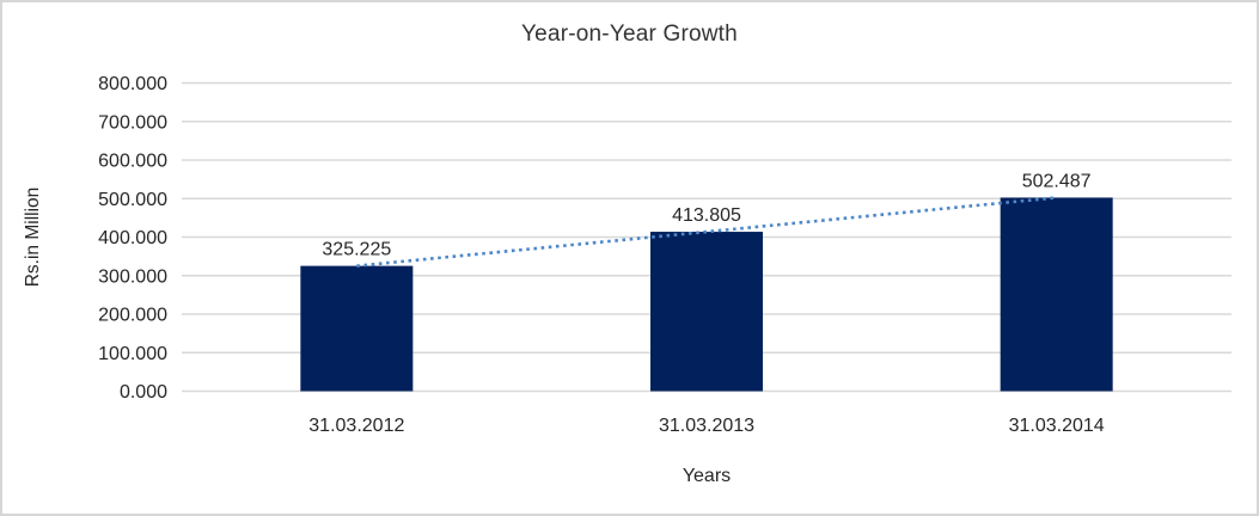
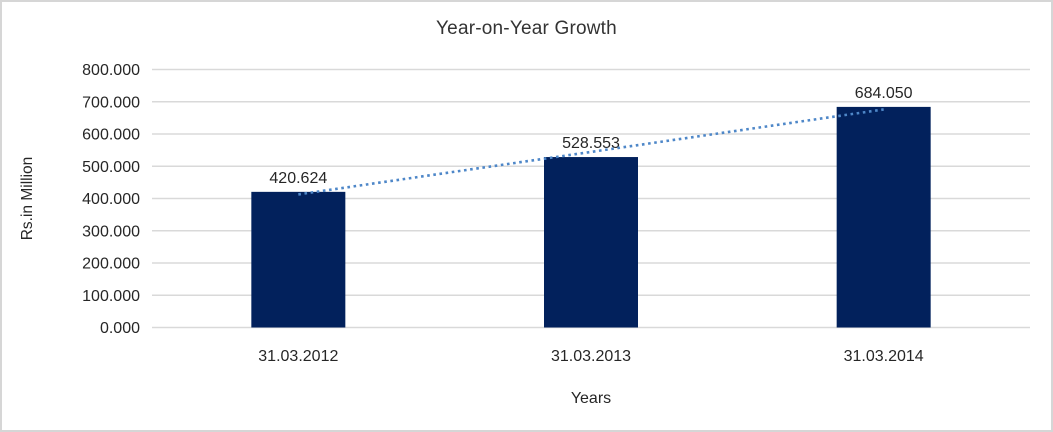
31.03.2012: 325.225 -> 420.624
31.03.2013: 413.805 -> 528.553
31.03.2014: 502.487 -> 684.050
